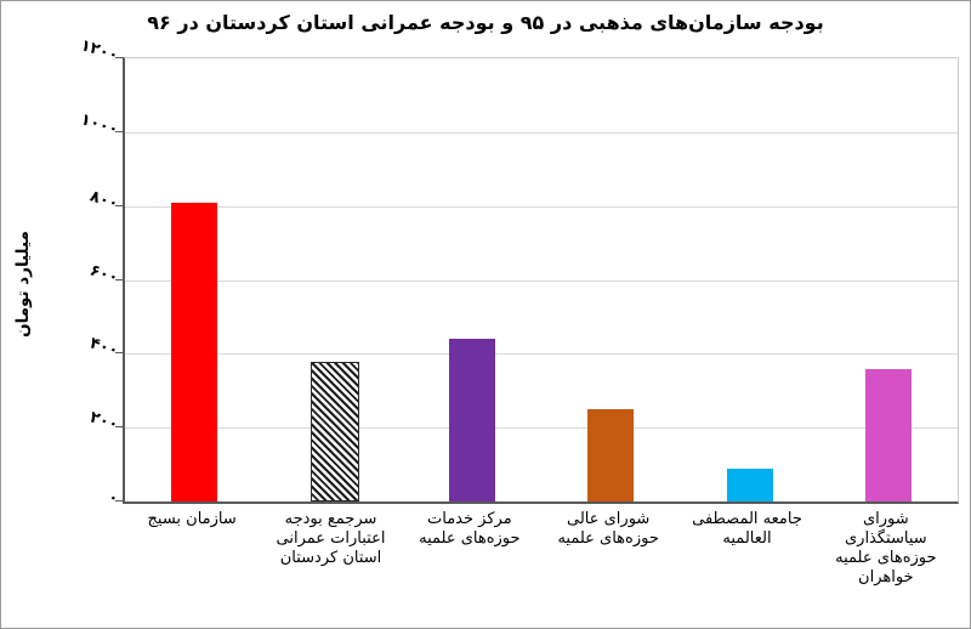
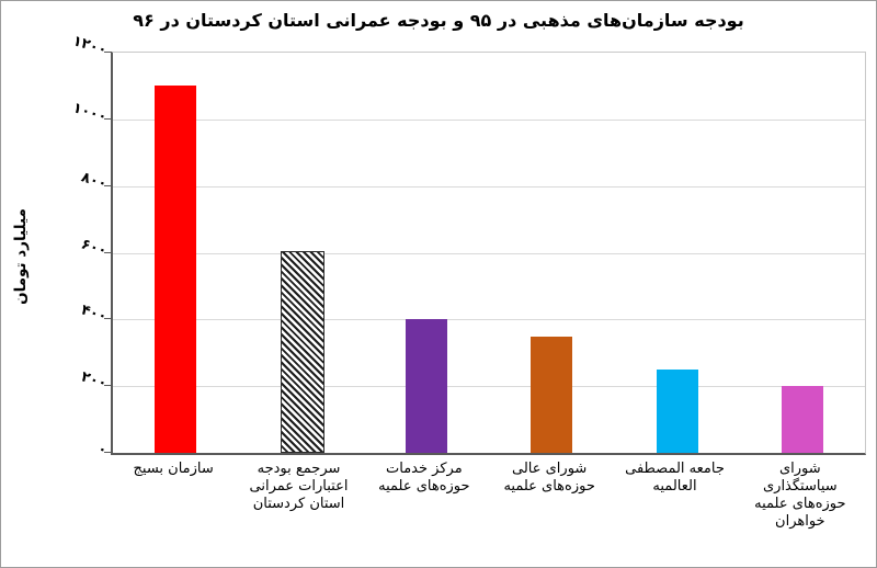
سازمان بسیج: 810 -> 1100
سرجمع بودجه اعتبارات عمرانی استان کردستان: 370 -> 600
مرکز خدمات حوزه‌های علمیه: 440 -> 400
شورای عالی حوزه‌های علمیه: 250 -> 350
جامعه المصطفی العالمیه: 90 -> 250
شورای سیاستگذاری حوزه‌های علمیه خواهران: 360 -> 200
